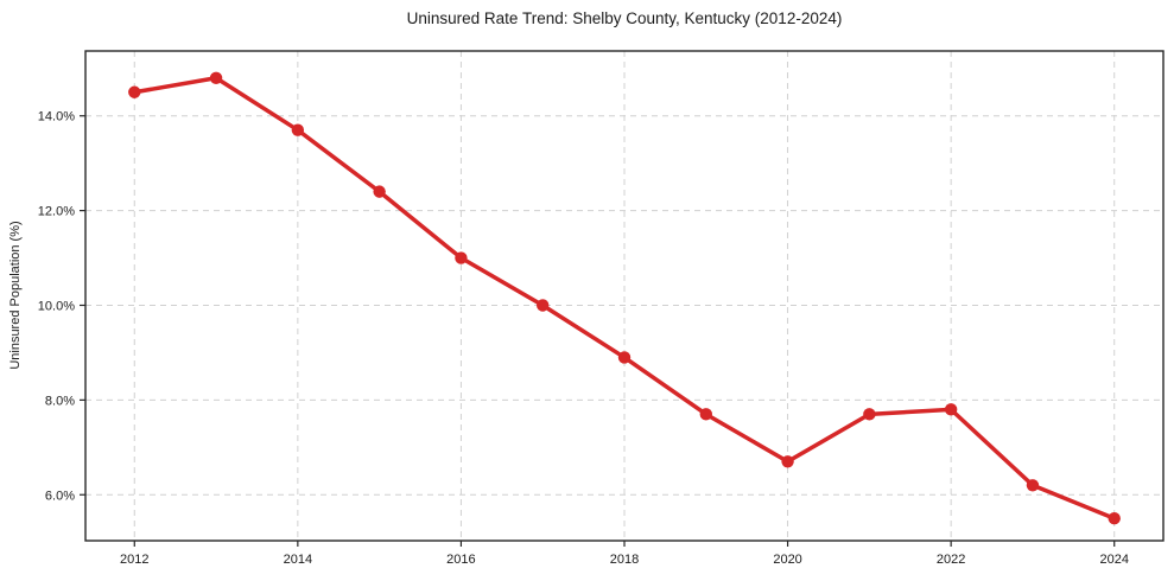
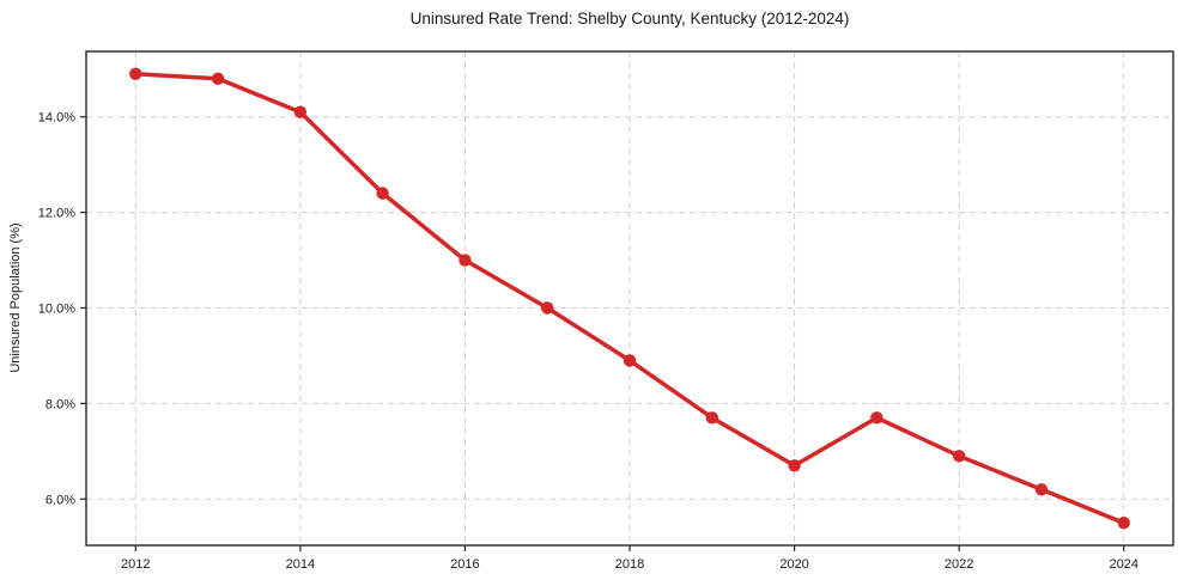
2012: 14.5% -> 14.9%
2014: 13.7% -> 14.1%
2022: 7.8% -> 6.9%
